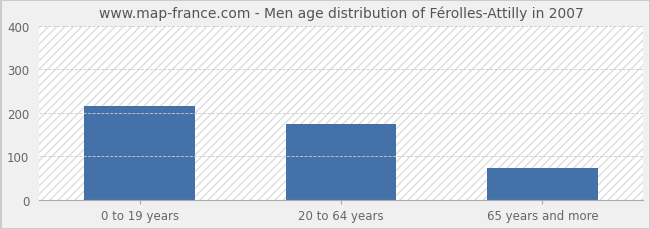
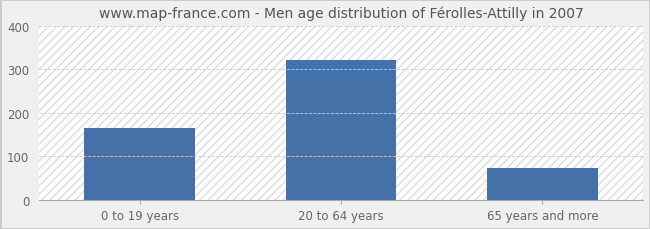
0 to 19 years: 215 -> 166
20 to 64 years: 175 -> 322
